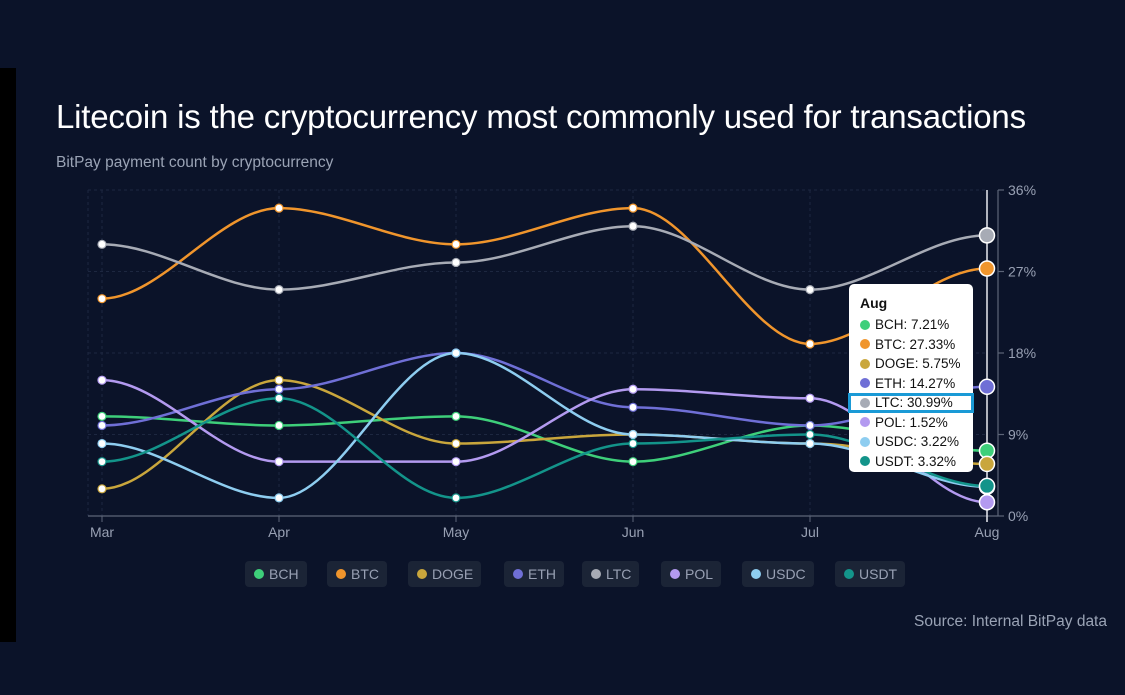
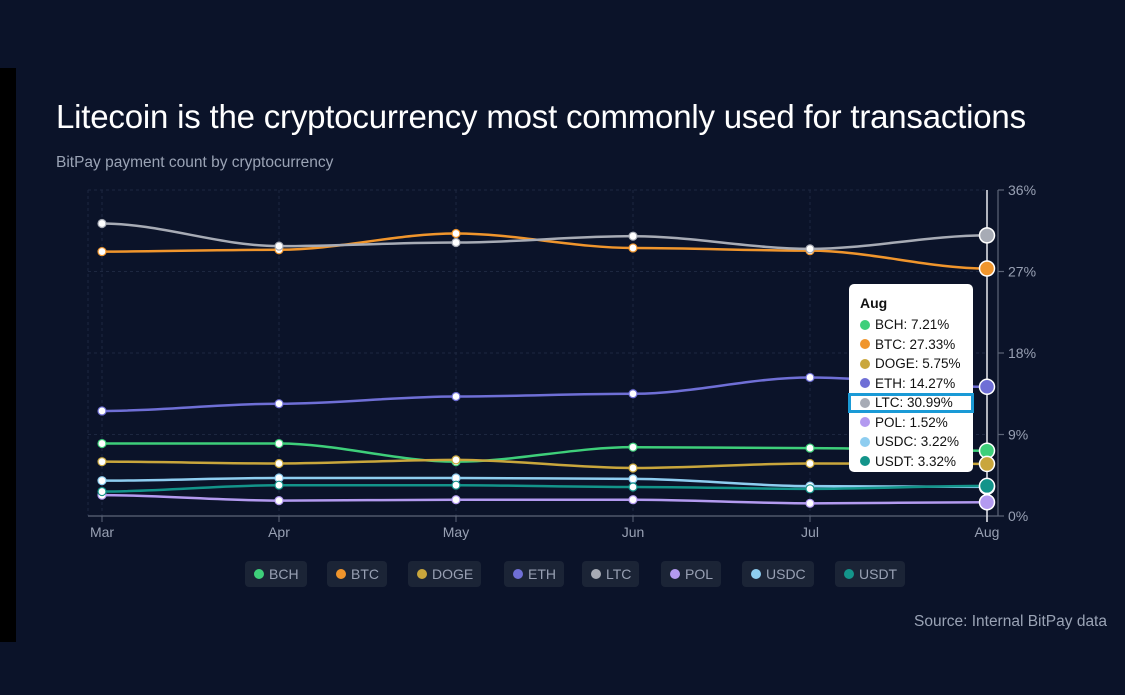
BCH/Mar: 11% -> 8%
BTC/Mar: 24% -> 29%
DOGE/Mar: 3% -> 6%
ETH/Mar: 10% -> 12%
LTC/Mar: 30% -> 32%
POL/Mar: 15% -> 2%
USDC/Mar: 8% -> 4%
USDT/Mar: 6% -> 3%
BCH/Apr: 10% -> 8%
BTC/Apr: 34% -> 29%
DOGE/Apr: 15% -> 6%
ETH/Apr: 14% -> 12%
LTC/Apr: 25% -> 30%
POL/Apr: 6% -> 2%
USDC/Apr: 2% -> 4%
USDT/Apr: 13% -> 3%
BCH/May: 11% -> 6%
BTC/May: 30% -> 31%
DOGE/May: 8% -> 6%
ETH/May: 18% -> 13%
LTC/May: 28% -> 30%
POL/May: 6% -> 2%
USDC/May: 18% -> 4%
USDT/May: 2% -> 3%
BCH/Jun: 6% -> 8%
BTC/Jun: 34% -> 30%
DOGE/Jun: 9% -> 5%
ETH/Jun: 12% -> 14%
LTC/Jun: 32% -> 31%
POL/Jun: 14% -> 2%
USDC/Jun: 9% -> 4%
USDT/Jun: 8% -> 3%
BCH/Jul: 10% -> 8%
BTC/Jul: 19% -> 29%
DOGE/Jul: 8% -> 6%
ETH/Jul: 10% -> 15%
LTC/Jul: 25% -> 30%
POL/Jul: 13% -> 1%
USDC/Jul: 8% -> 3%
USDT/Jul: 9% -> 3%
